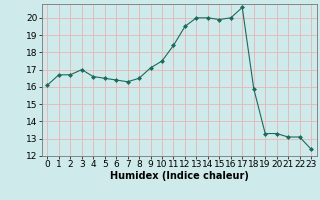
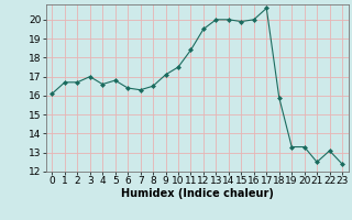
5: 16.5 -> 16.8
21: 13.1 -> 12.5
